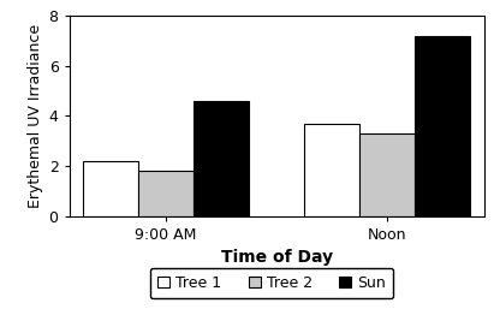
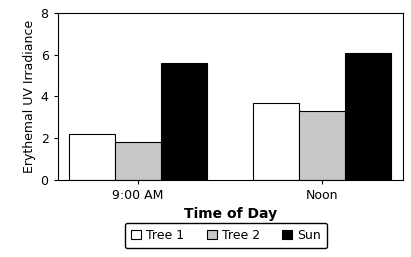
Sun/9:00 AM: 4.6 -> 5.6
Sun/Noon: 7.2 -> 6.1
